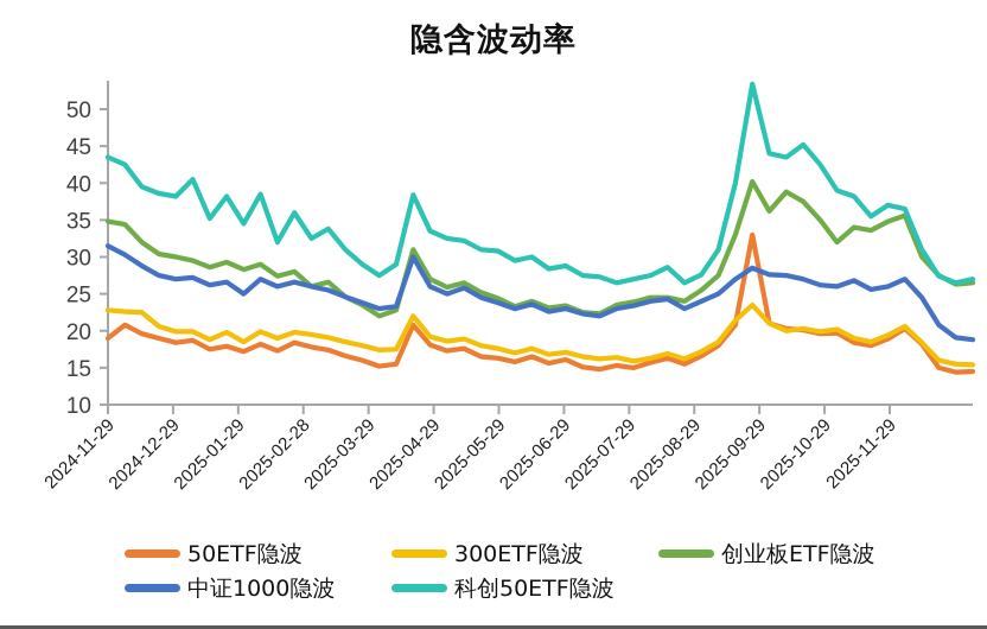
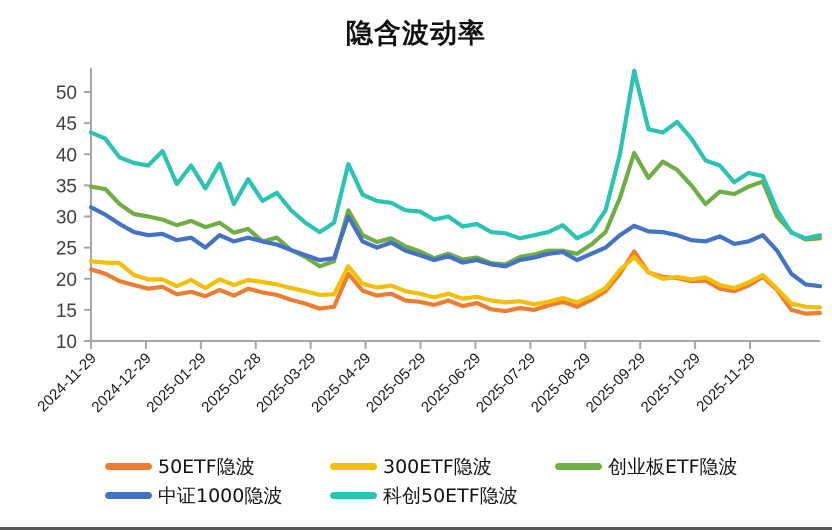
50ETF隐波/2024-11-29: 19 -> 22
50ETF隐波/2025-08-29: 33 -> 24
